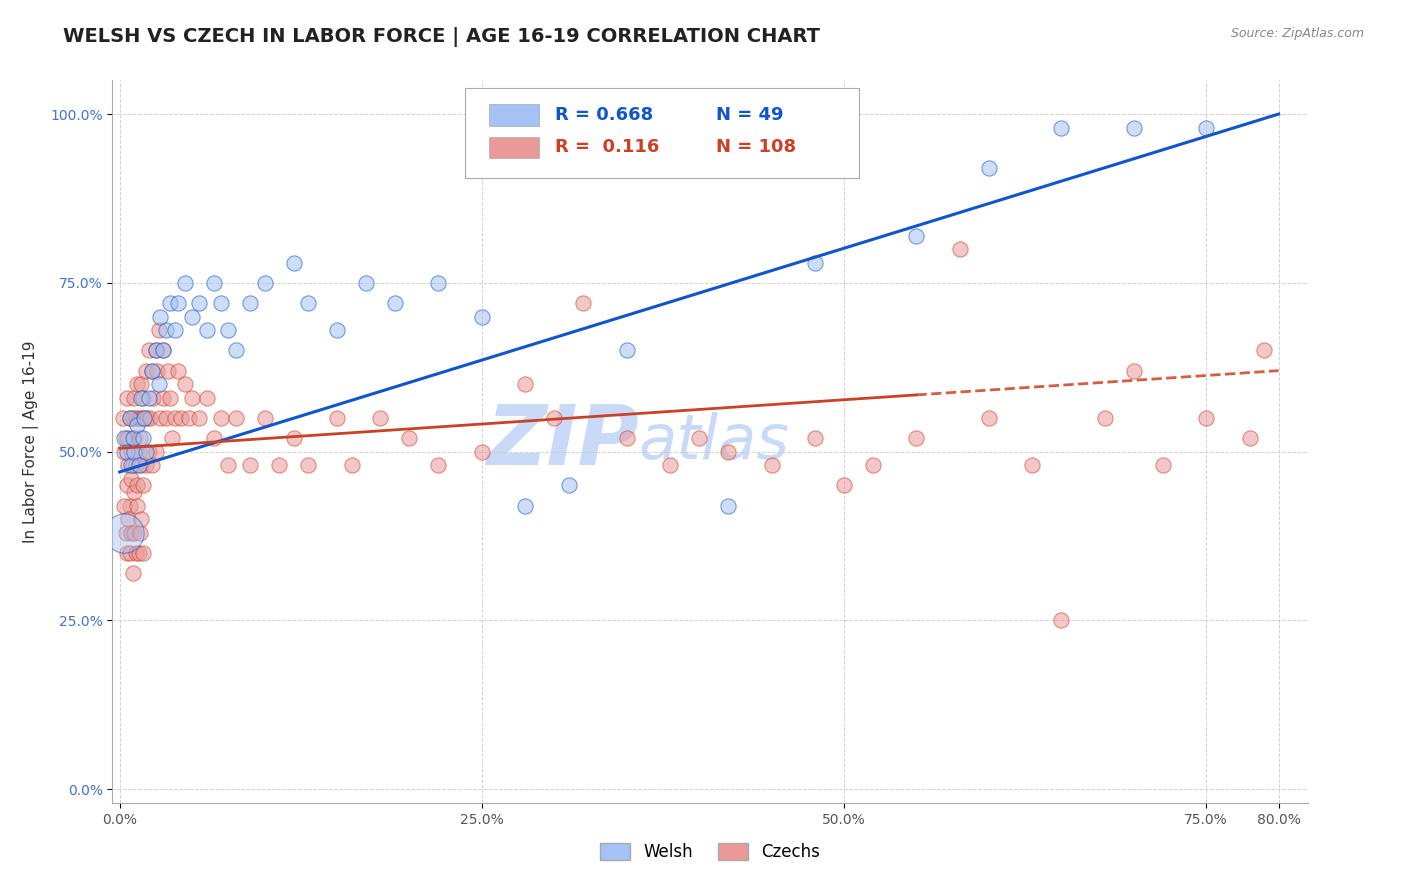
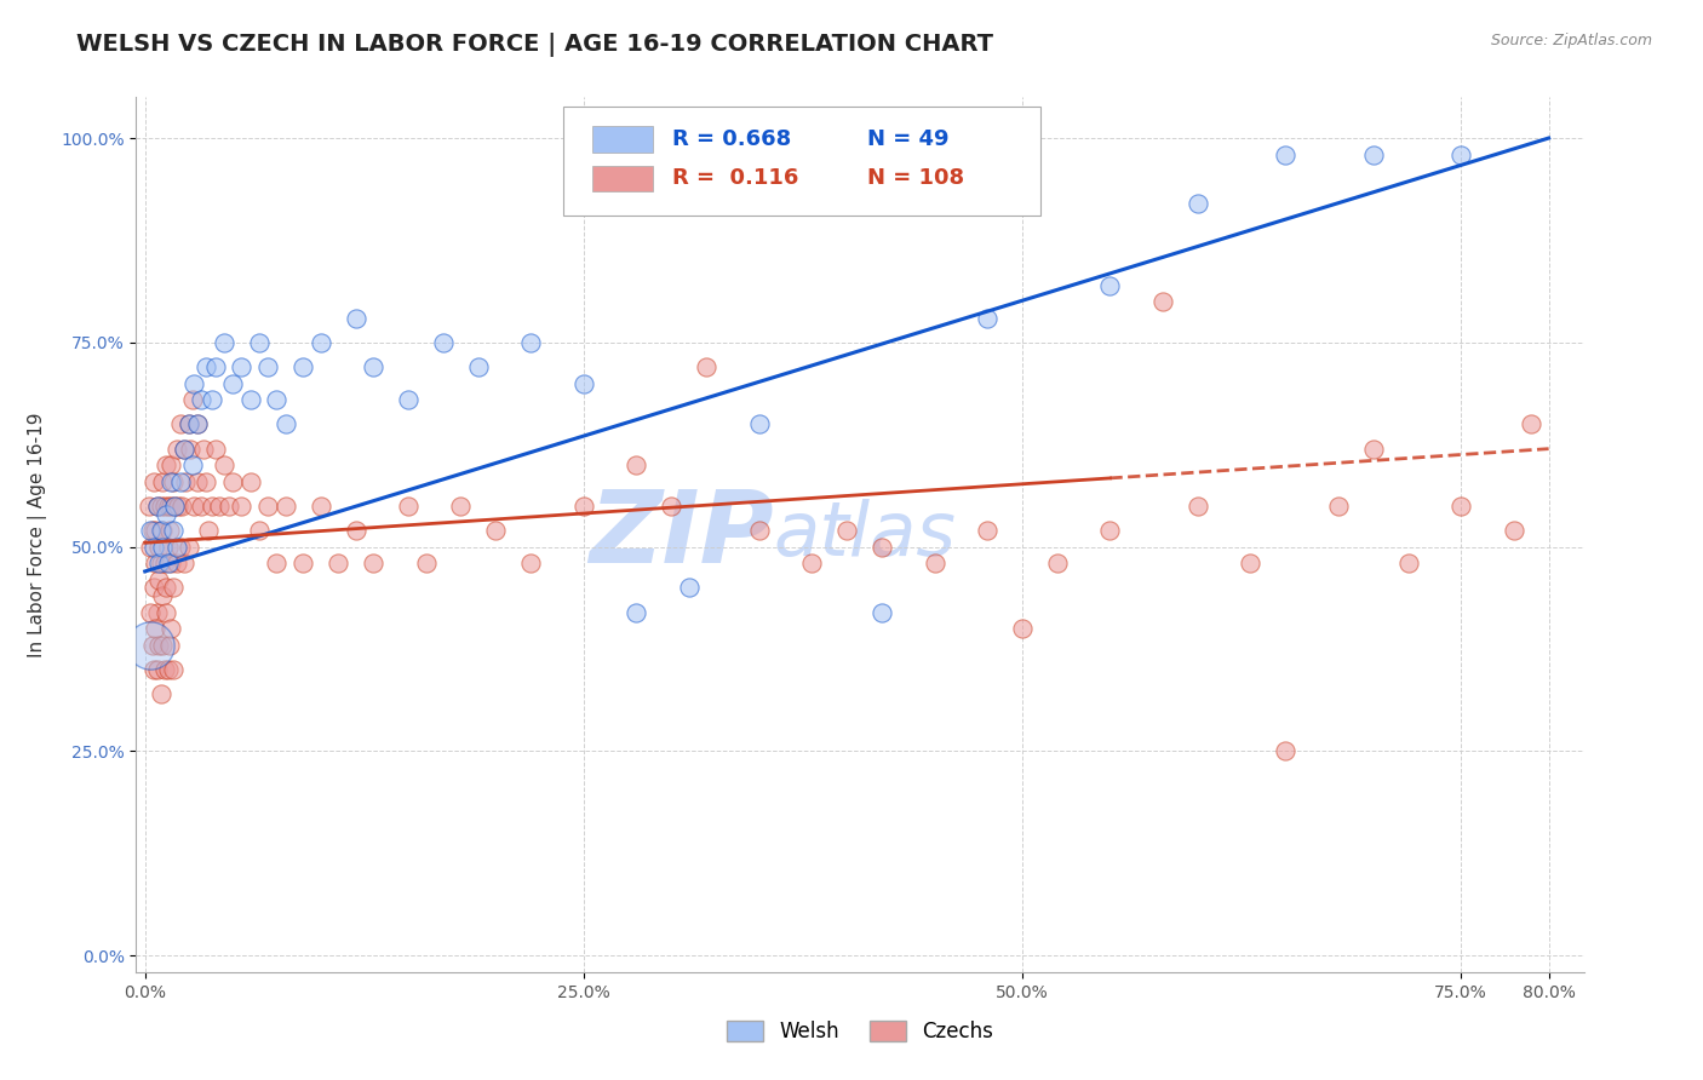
Czechs/25.0%: 50% -> 55%
Czechs/50.0%: 45% -> 40%
